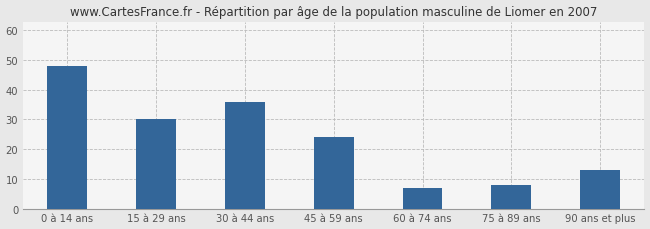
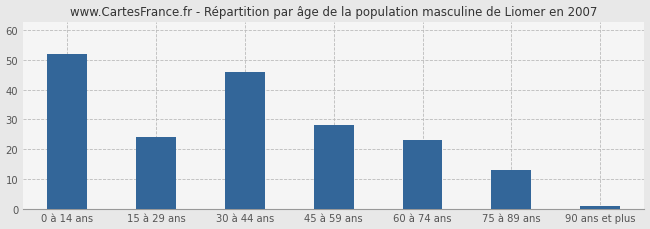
0 à 14 ans: 48 -> 52
15 à 29 ans: 30 -> 24
30 à 44 ans: 36 -> 46
45 à 59 ans: 24 -> 28
60 à 74 ans: 7 -> 23
75 à 89 ans: 8 -> 13
90 ans et plus: 13 -> 1
